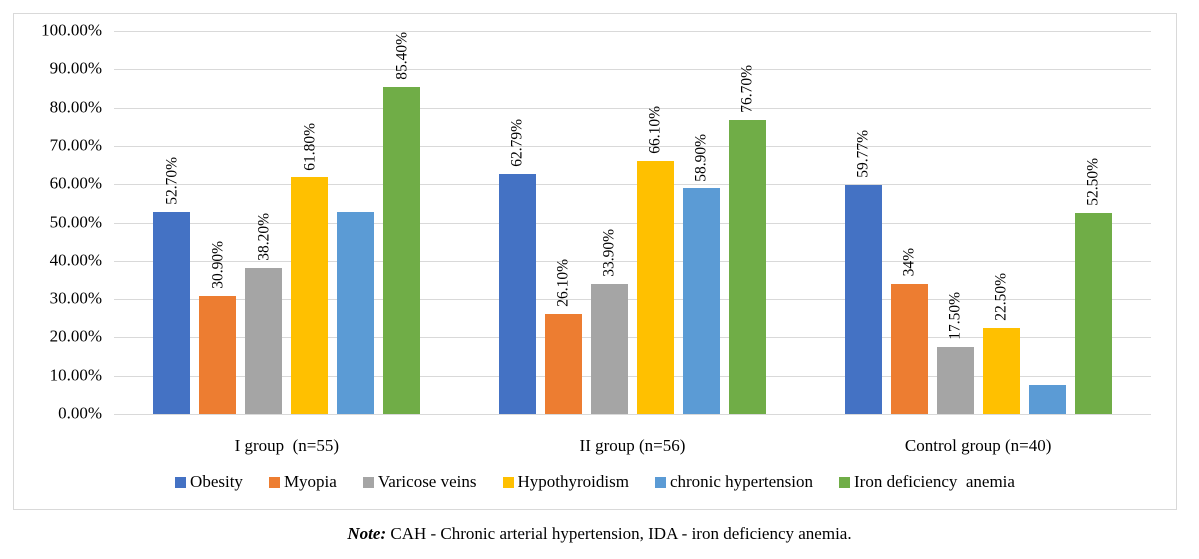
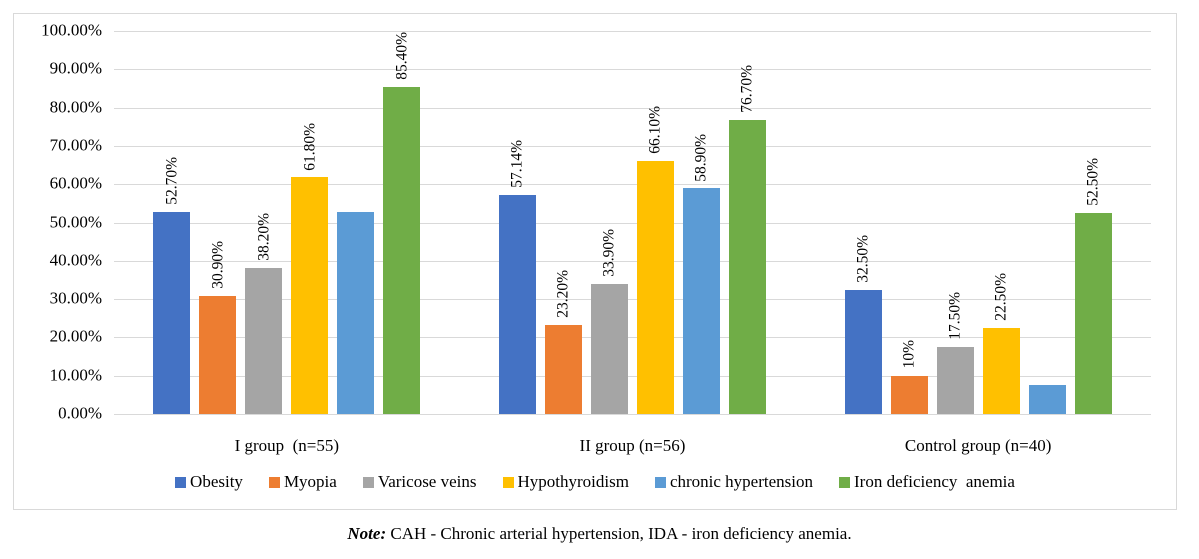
Obesity/II group (n=56): 62.79% -> 57.14%
Myopia/II group (n=56): 26.10% -> 23.20%
Obesity/Control group (n=40): 59.77% -> 32.50%
Myopia/Control group (n=40): 34% -> 10%
